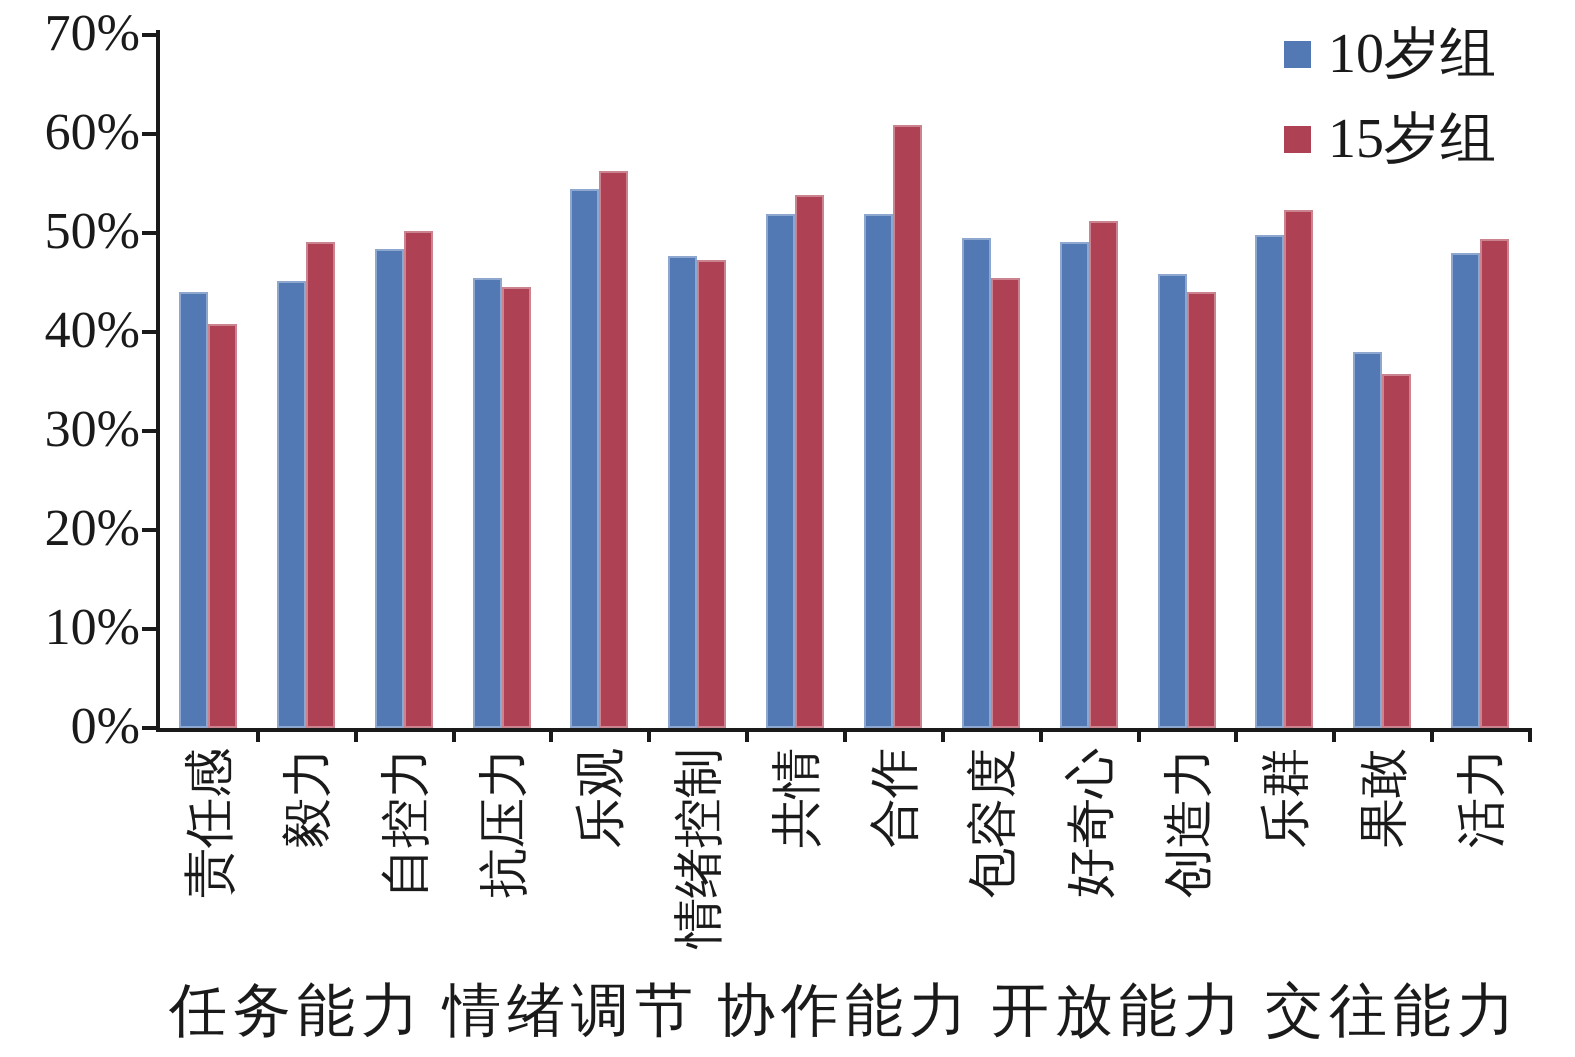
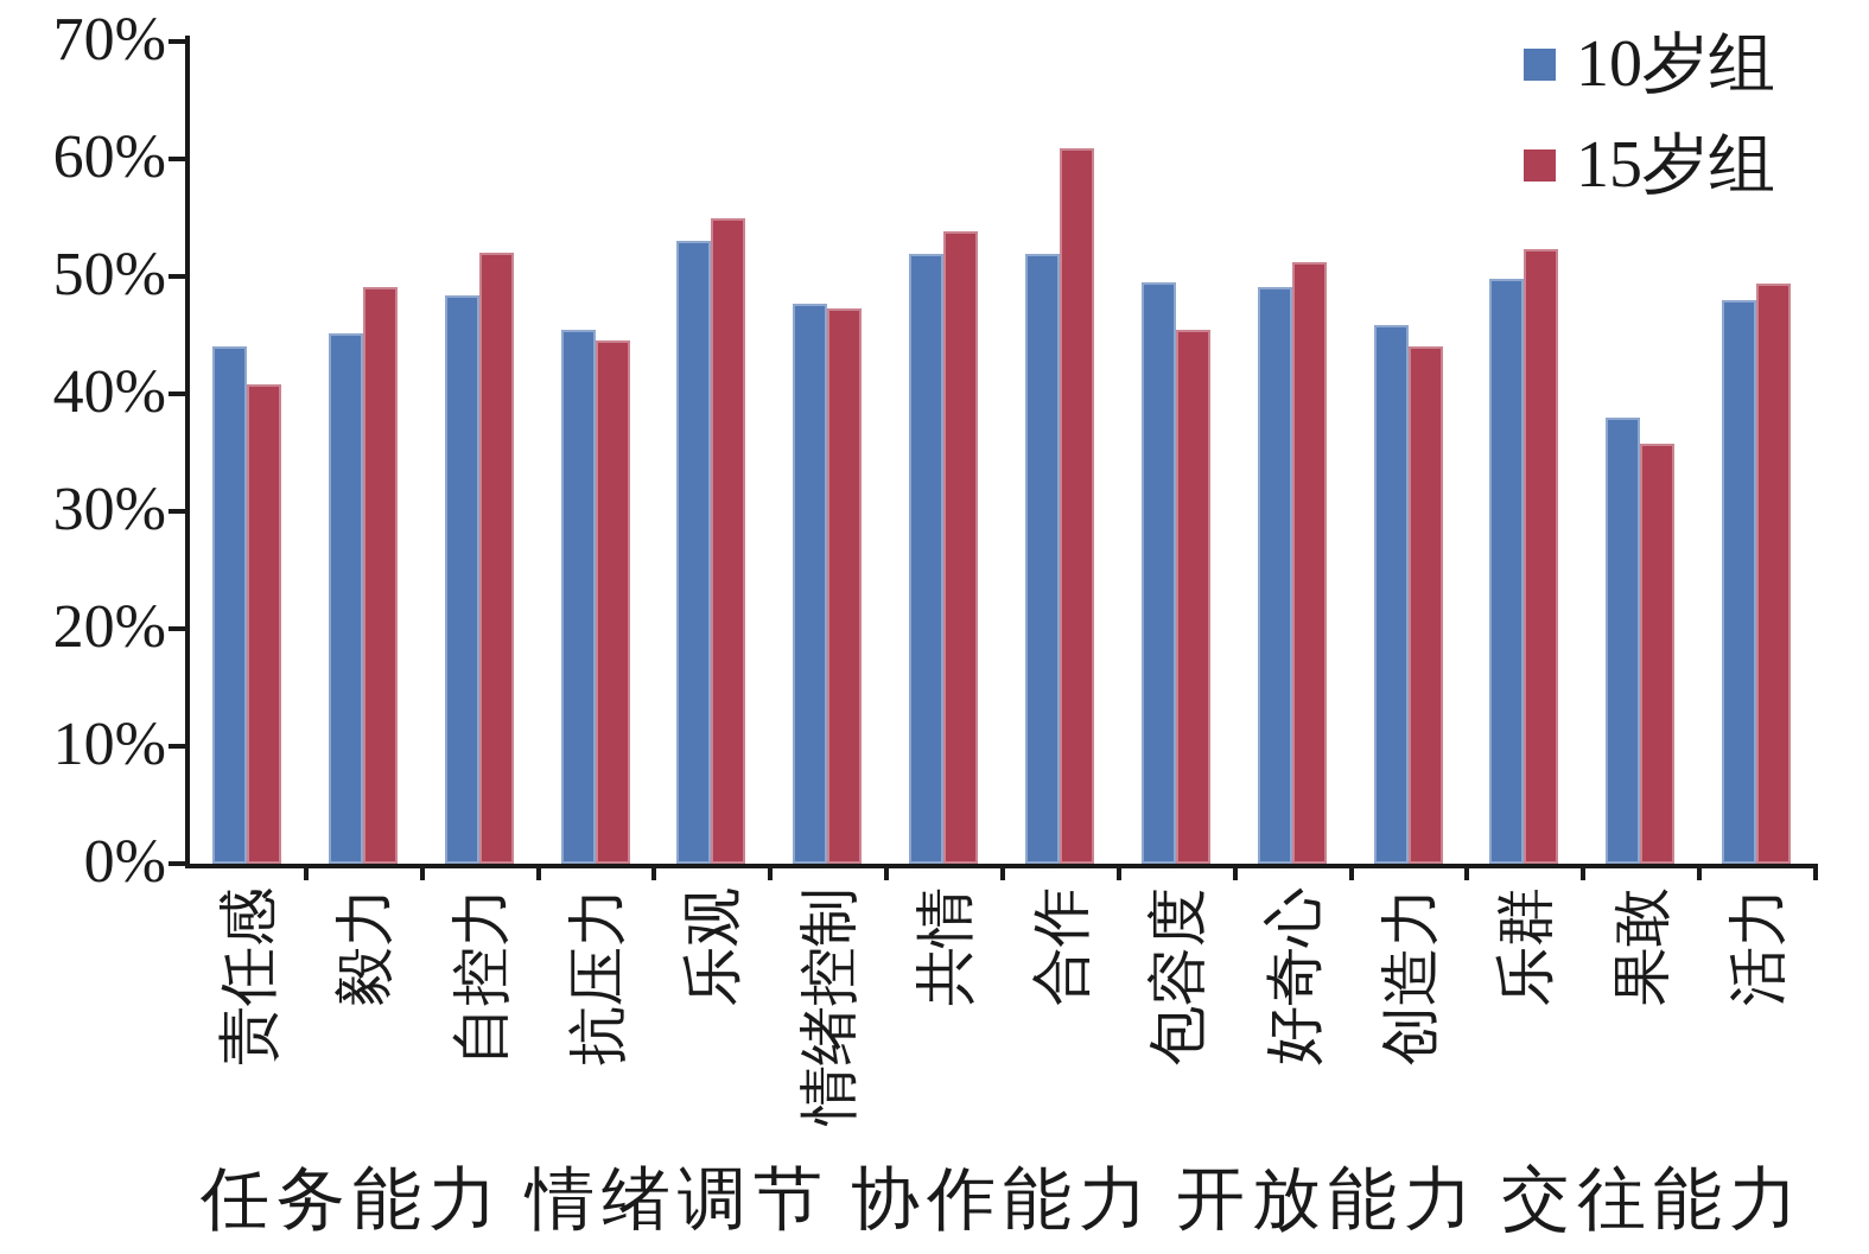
15岁组/自控力: 50% -> 52%
10岁组/乐观: 54% -> 53%
15岁组/乐观: 56% -> 55%
